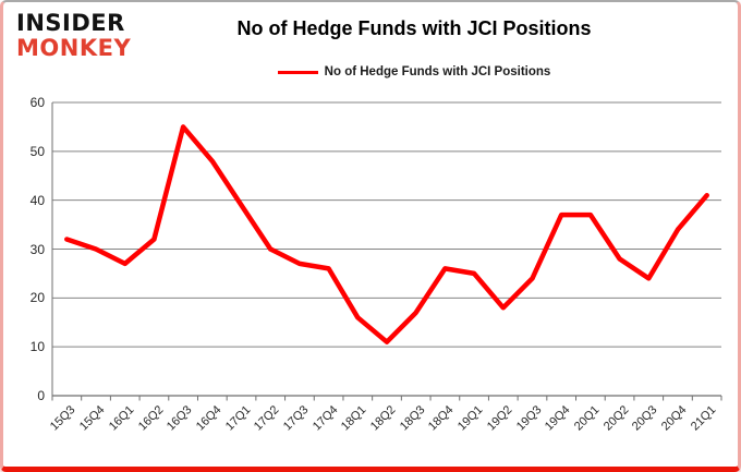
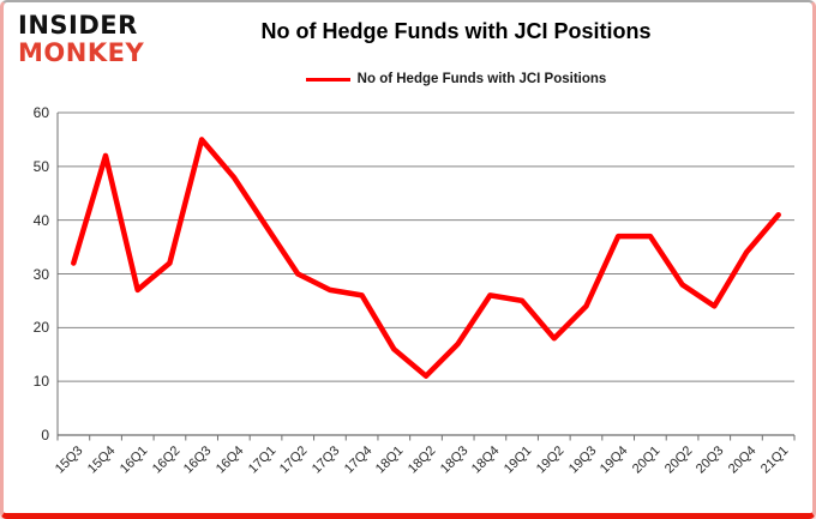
15Q4: 30 -> 52
